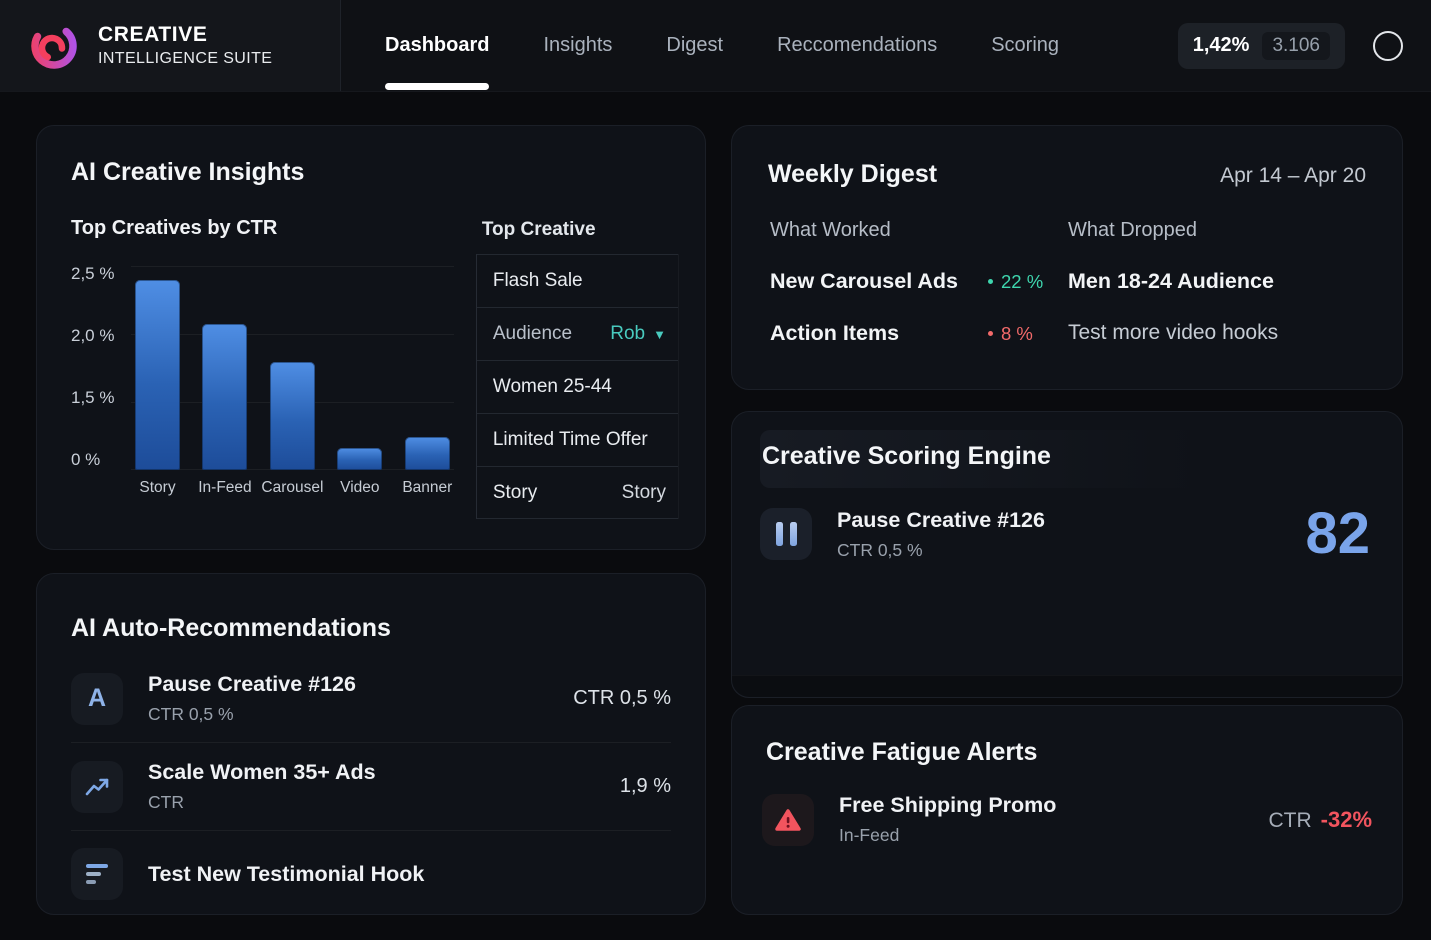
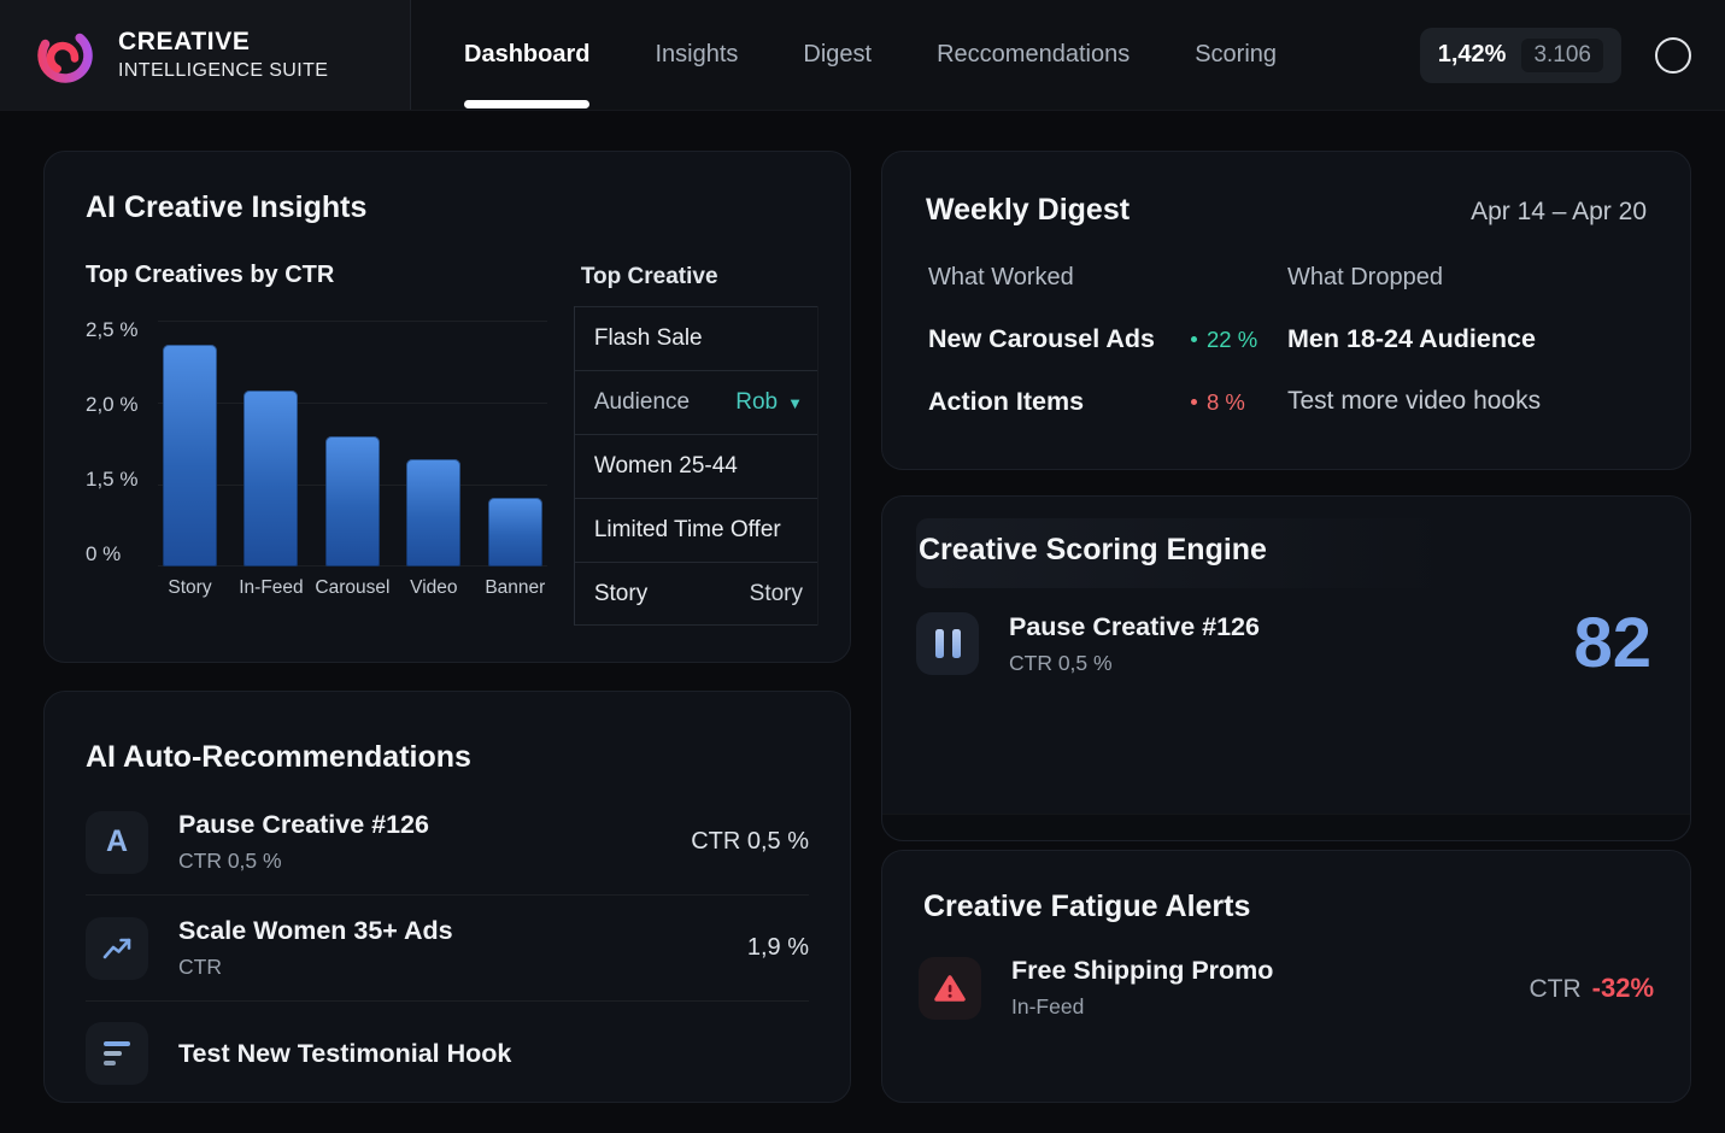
Story: 2,50% -> 2,45%
Video: 1,17% -> 1,70%
Banner: 1,26% -> 1,45%
